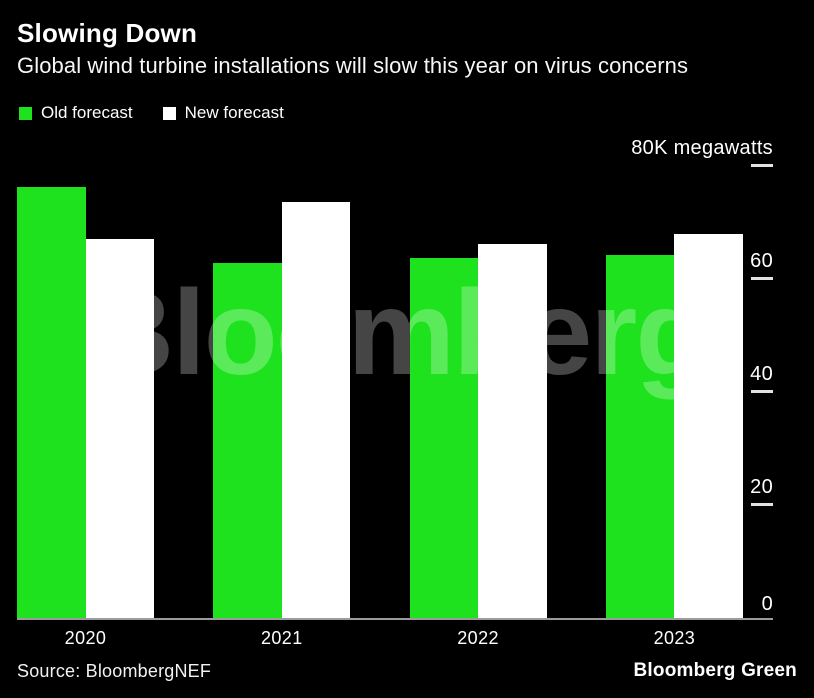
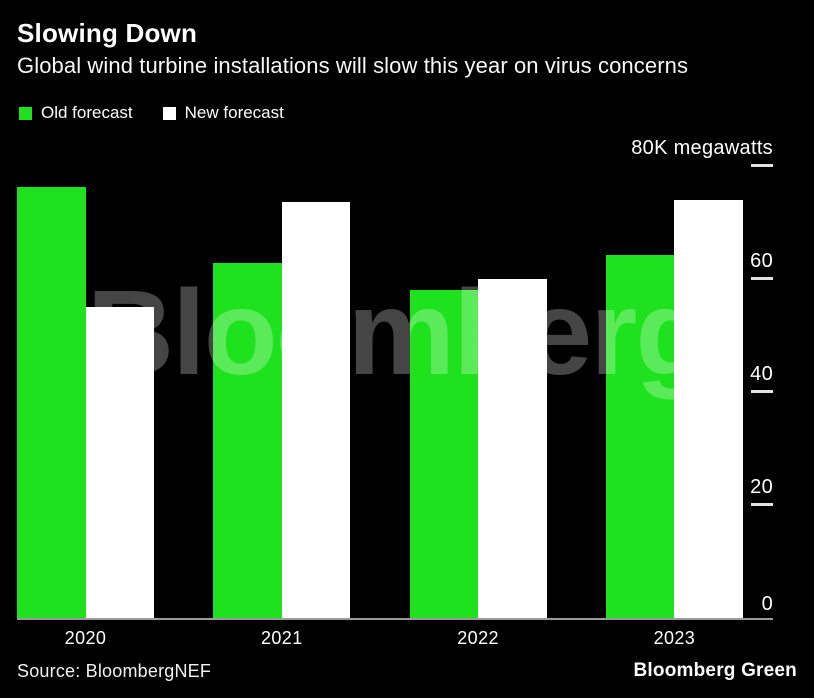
New forecast/2020: 67 -> 55
Old forecast/2022: 64 -> 58
New forecast/2022: 66 -> 60
New forecast/2023: 68 -> 74
